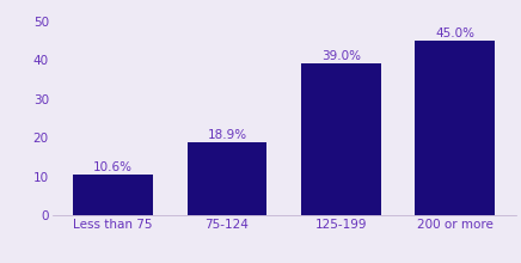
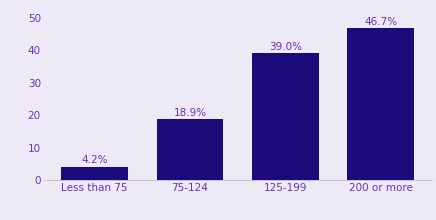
Less than 75: 10.6% -> 4.2%
200 or more: 45.0% -> 46.7%
